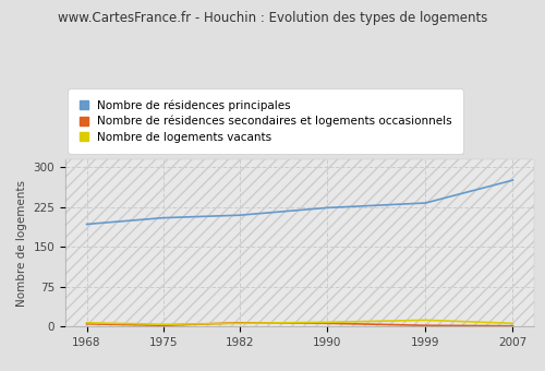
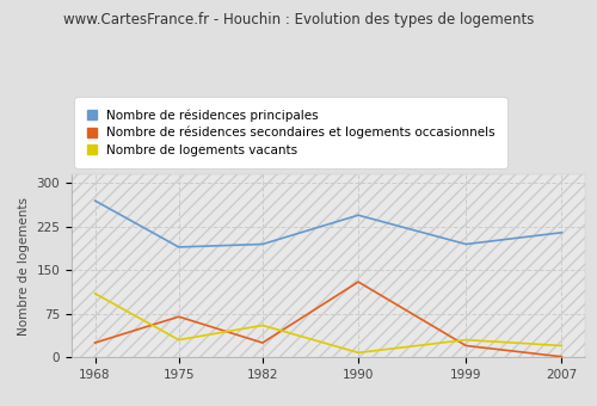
Nombre de résidences principales/1968: 193 -> 270
Nombre de résidences secondaires et logements occasionnels/1968: 5 -> 25
Nombre de logements vacants/1968: 7 -> 110
Nombre de résidences principales/1975: 205 -> 190
Nombre de résidences secondaires et logements occasionnels/1975: 2 -> 70
Nombre de logements vacants/1975: 4 -> 30
Nombre de résidences principales/1982: 210 -> 195
Nombre de résidences secondaires et logements occasionnels/1982: 7 -> 25
Nombre de logements vacants/1982: 6 -> 55
Nombre de résidences principales/1990: 224 -> 245
Nombre de résidences secondaires et logements occasionnels/1990: 6 -> 130
Nombre de résidences principales/1999: 233 -> 195
Nombre de résidences secondaires et logements occasionnels/1999: 2 -> 20
Nombre de logements vacants/1999: 12 -> 30
Nombre de résidences principales/2007: 276 -> 215
Nombre de logements vacants/2007: 6 -> 20
